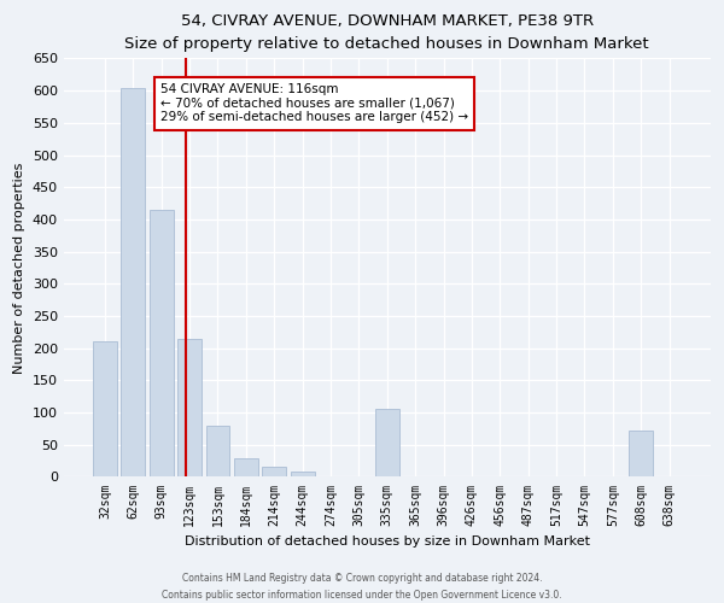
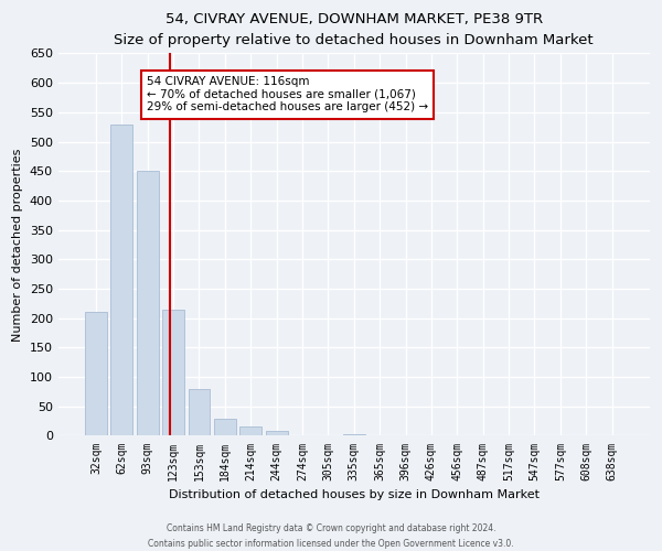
62sqm: 604 -> 530
93sqm: 414 -> 450
335sqm: 106 -> 3
608sqm: 72 -> 1
